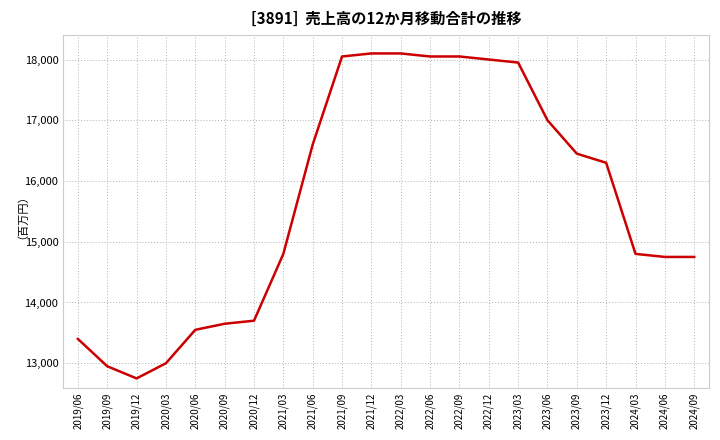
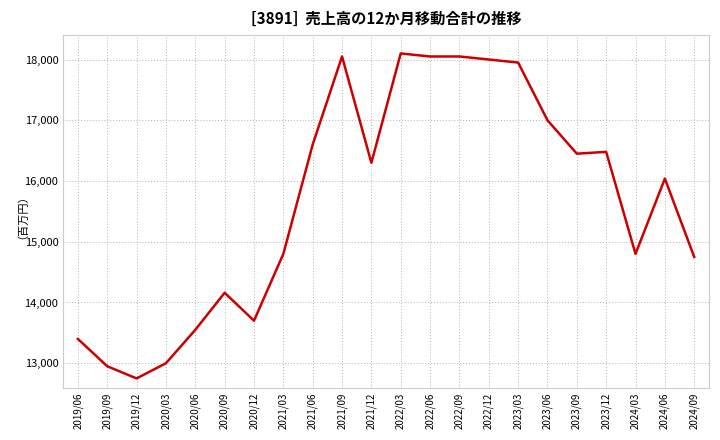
2020/09: 13,650 -> 14,160
2021/12: 18,100 -> 16,300
2023/12: 16,300 -> 16,480
2024/06: 14,750 -> 16,040
